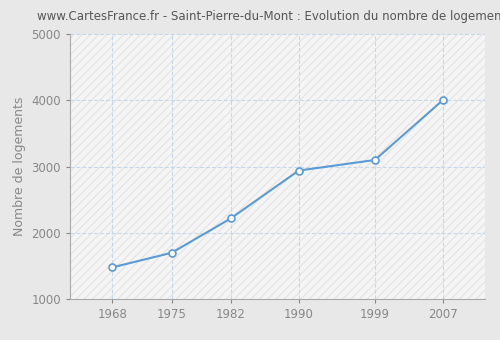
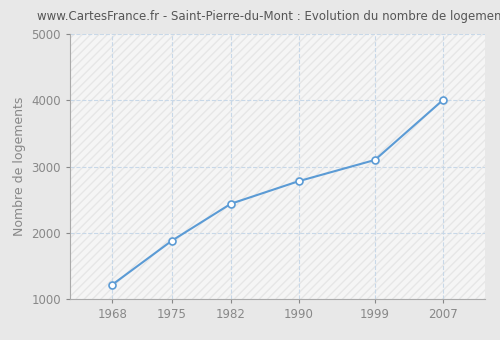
1968: 1480 -> 1220
1975: 1700 -> 1880
1982: 2220 -> 2440
1990: 2940 -> 2780
